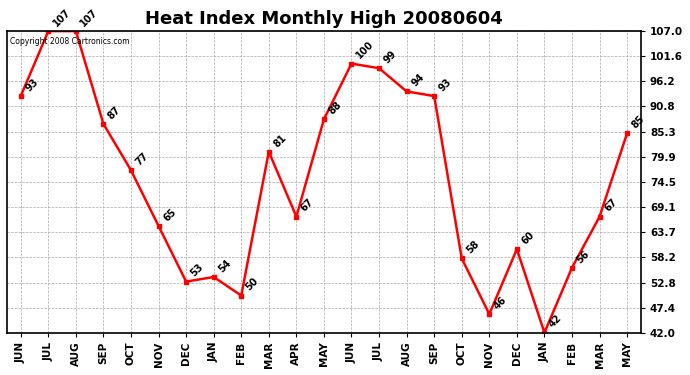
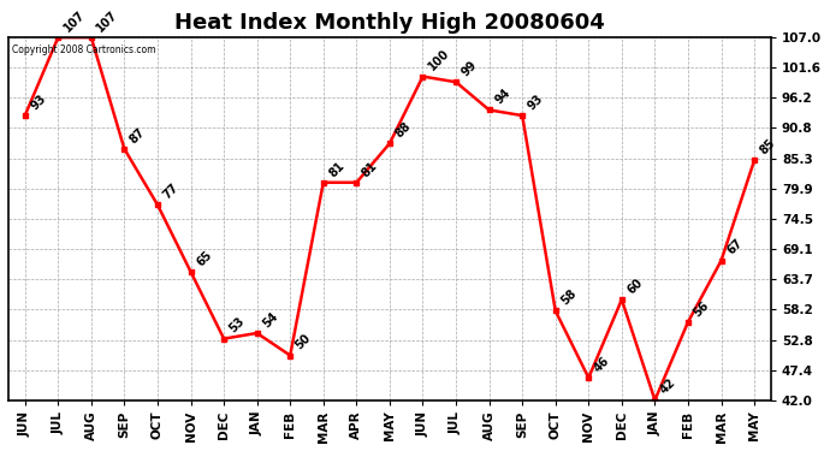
APR: 67 -> 81
